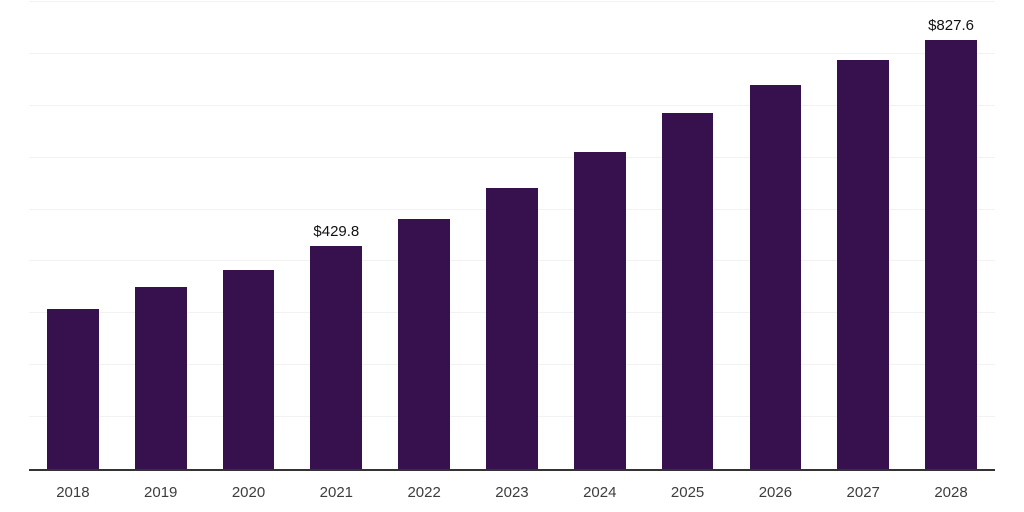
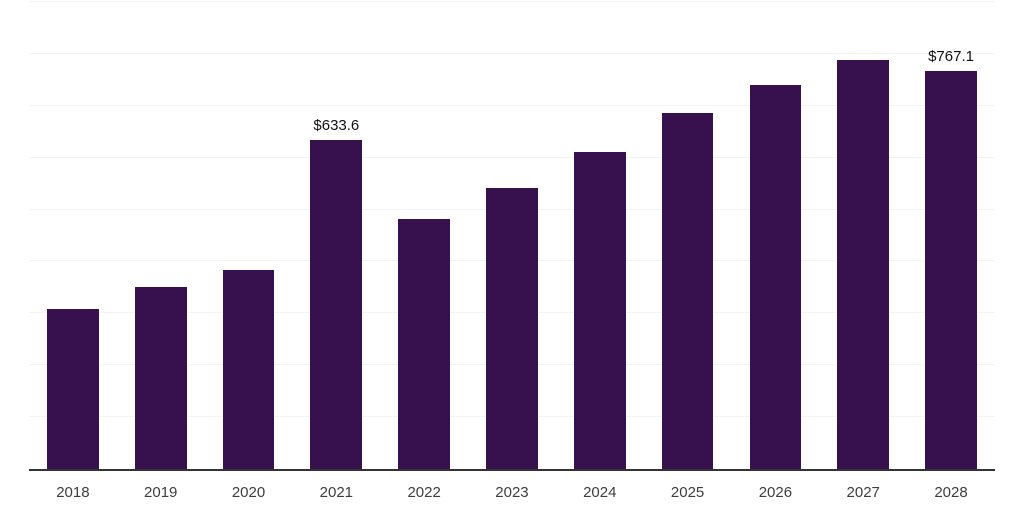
2021: $429.8 -> $633.6
2028: $827.6 -> $767.1
